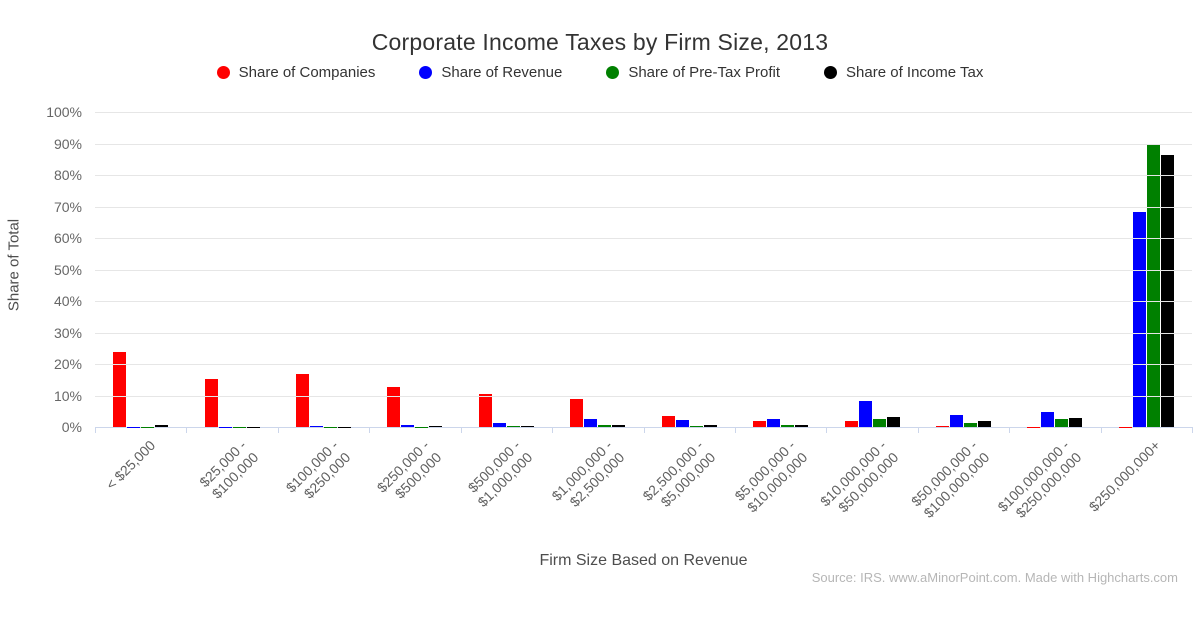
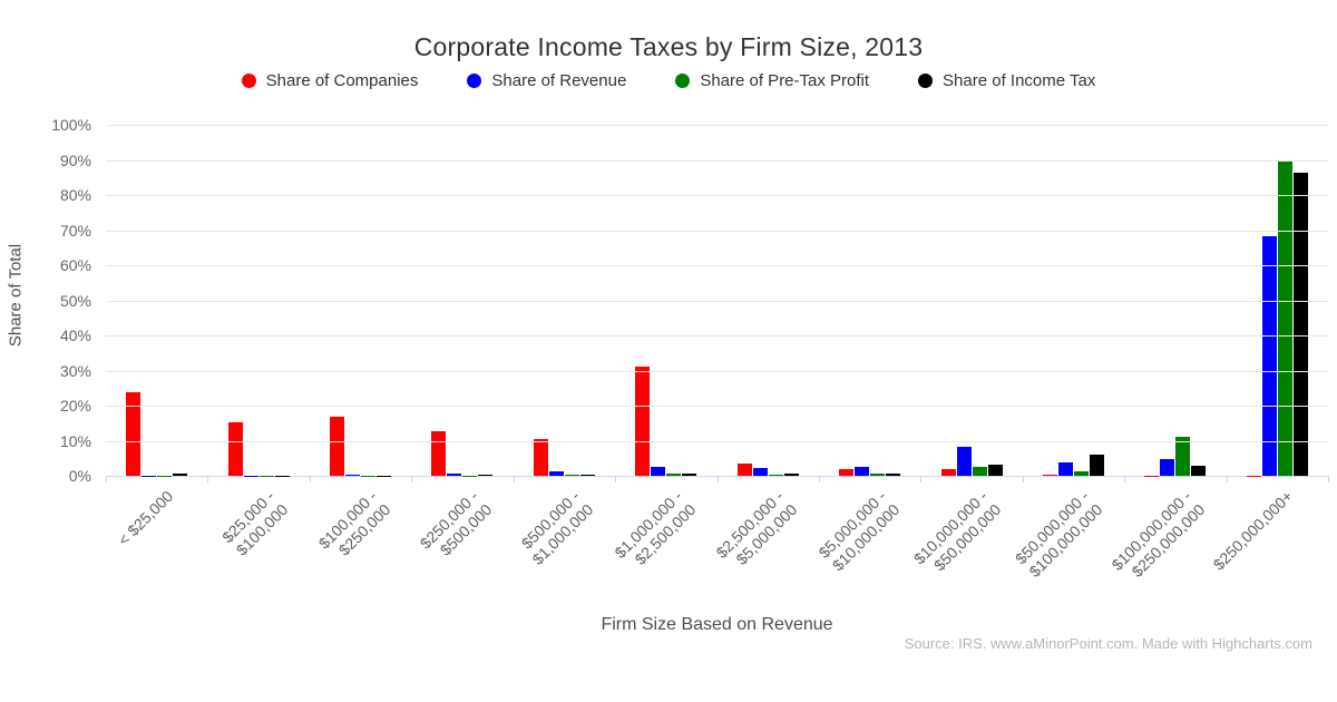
Share of Companies/$1,000,000 - $2,500,000: 9% -> 31%
Share of Income Tax/$50,000,000 - $100,000,000: 2% -> 6%
Share of Pre-Tax Profit/$100,000,000 - $250,000,000: 2% -> 11%
